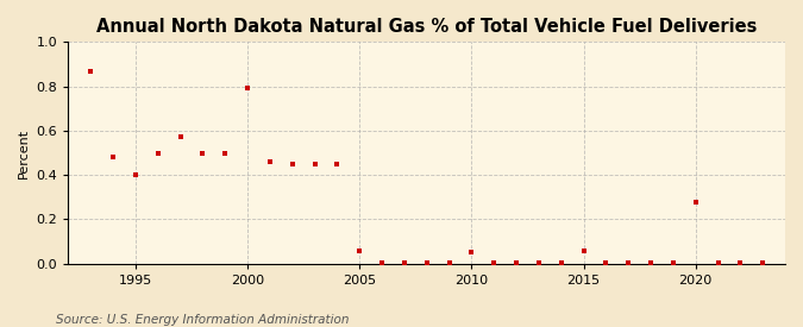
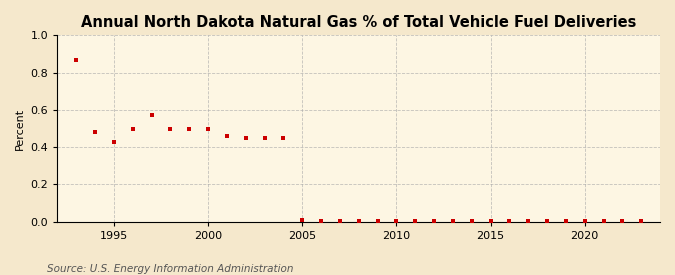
1995: 0.40 -> 0.43
2000: 0.79 -> 0.50
2005: 0.06 -> 0.01
2010: 0.05 -> 0.01
2015: 0.06 -> 0.01
2020: 0.28 -> 0.01
